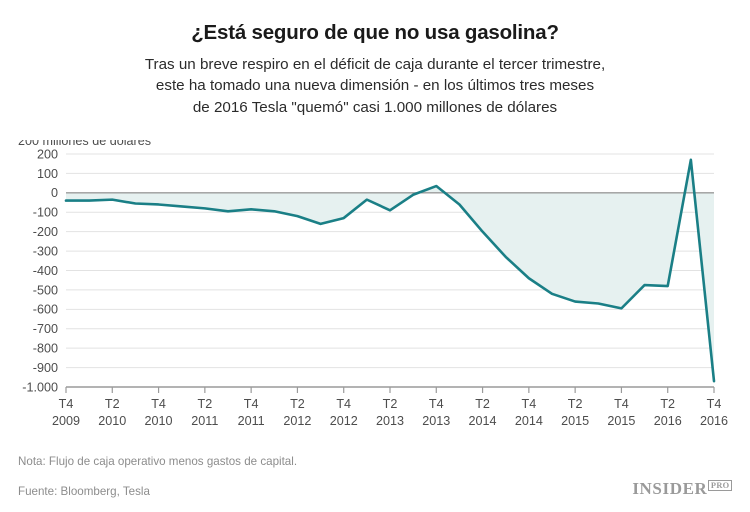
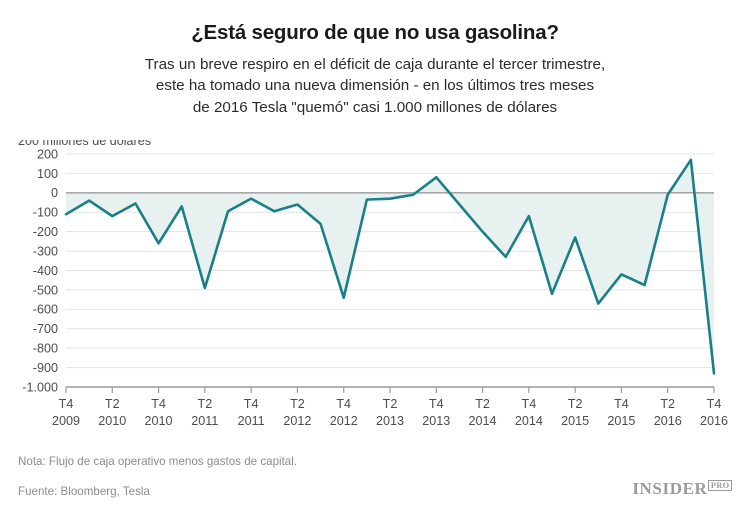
T4 2009: -40 -> -110
T2 2010: -40 -> -120
T4 2010: -60 -> -260
T2 2011: -80 -> -490
T4 2011: -80 -> -30
T2 2012: -120 -> -60
T4 2012: -130 -> -540
T2 2013: -90 -> -30
T4 2013: 40 -> 80
T4 2014: -440 -> -120
T2 2015: -560 -> -230
T4 2015: -600 -> -420
T2 2016: -480 -> -10
T4 2016: -970 -> -930
